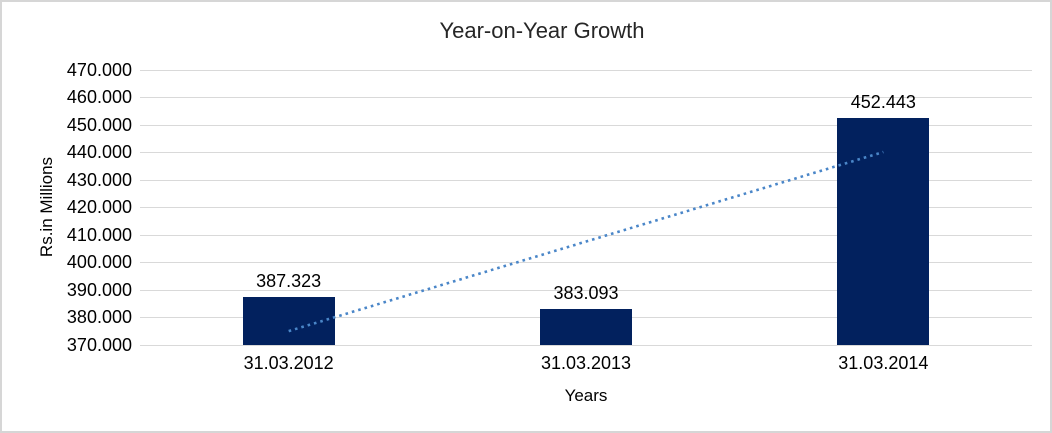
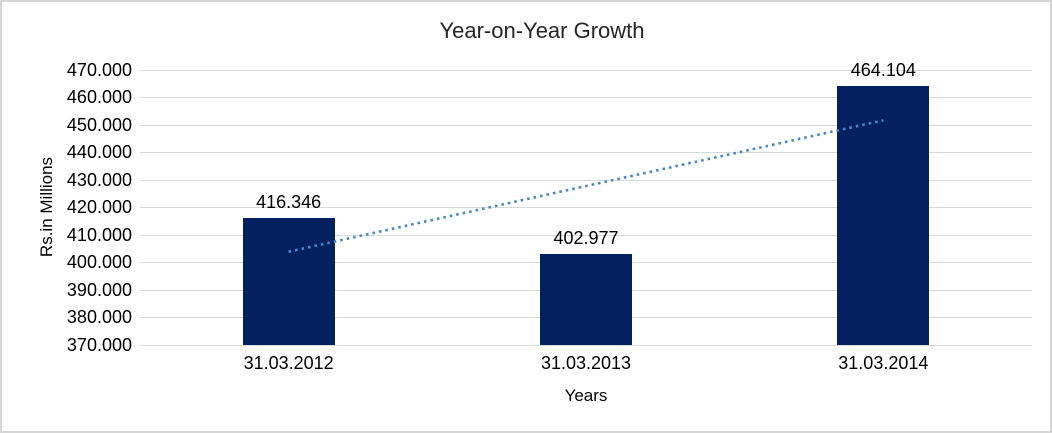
31.03.2012: 387.323 -> 416.346
31.03.2013: 383.093 -> 402.977
31.03.2014: 452.443 -> 464.104
